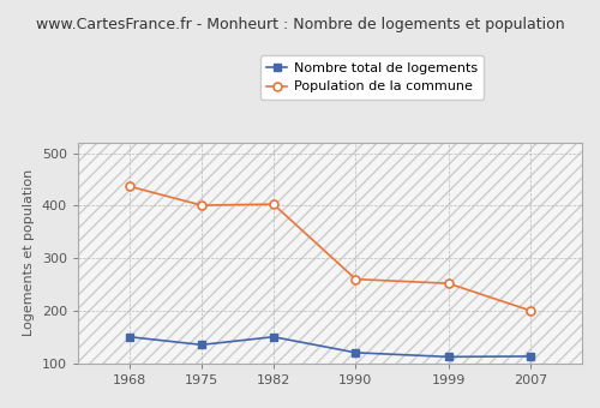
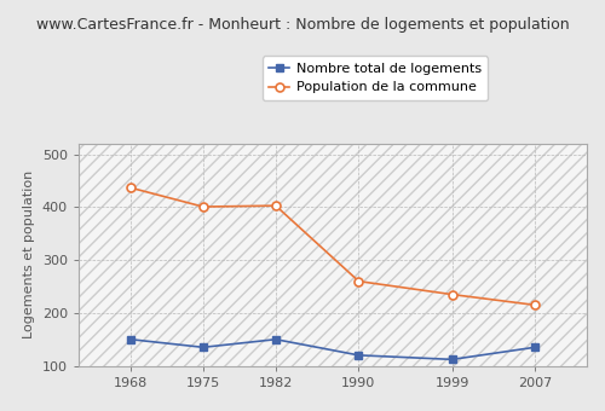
Population de la commune/1999: 252 -> 235
Nombre total de logements/2007: 113 -> 135
Population de la commune/2007: 200 -> 215
